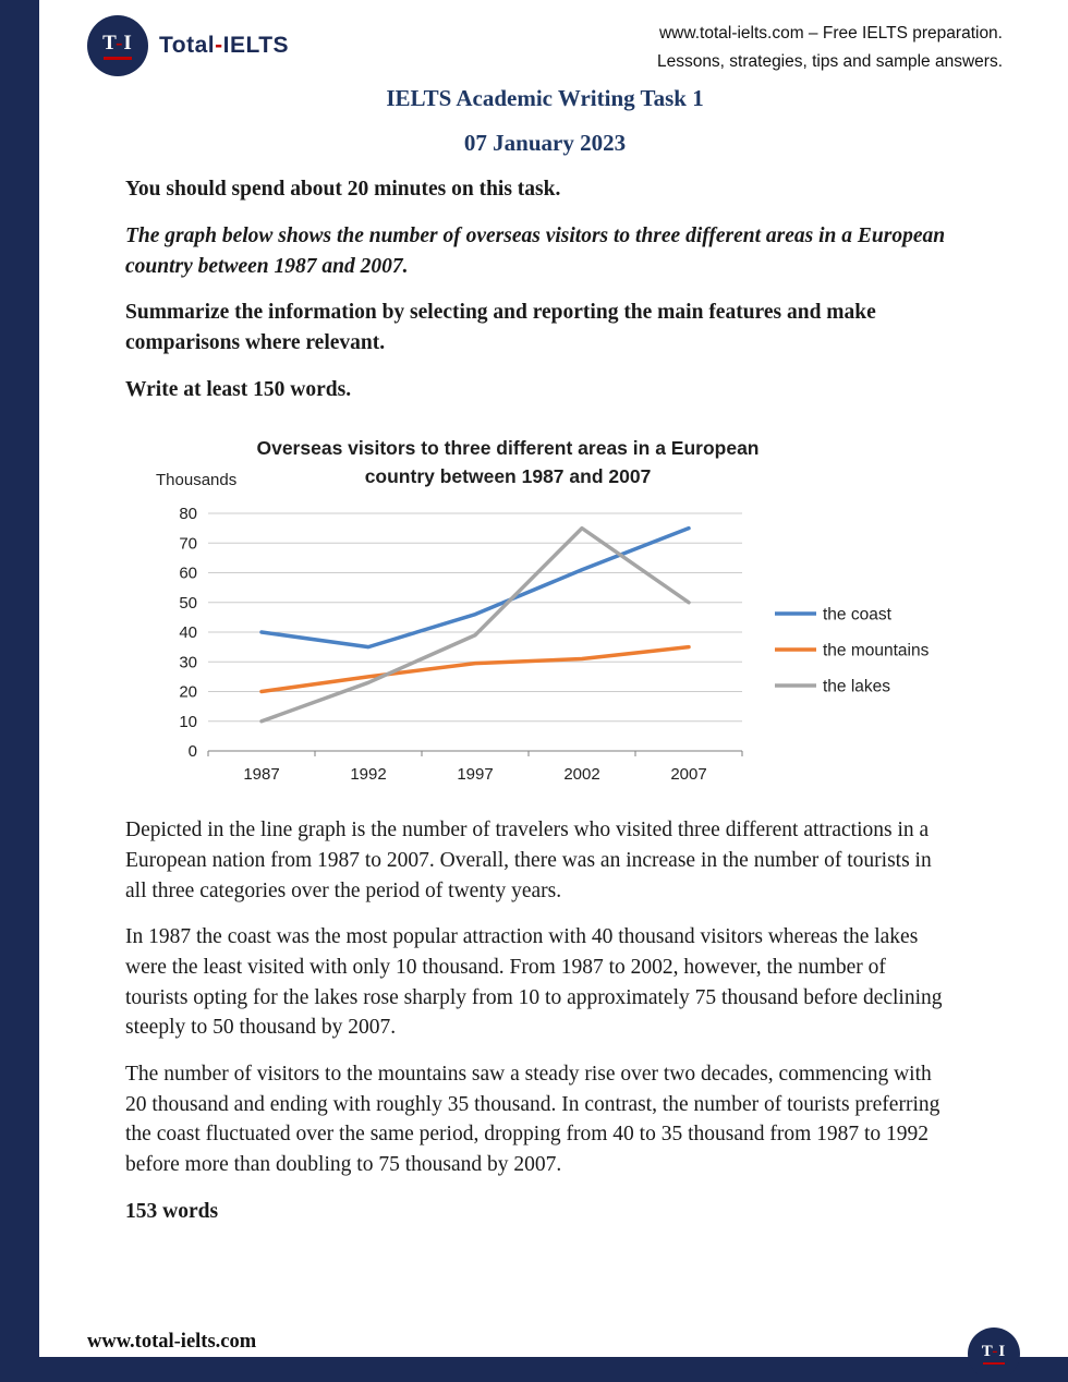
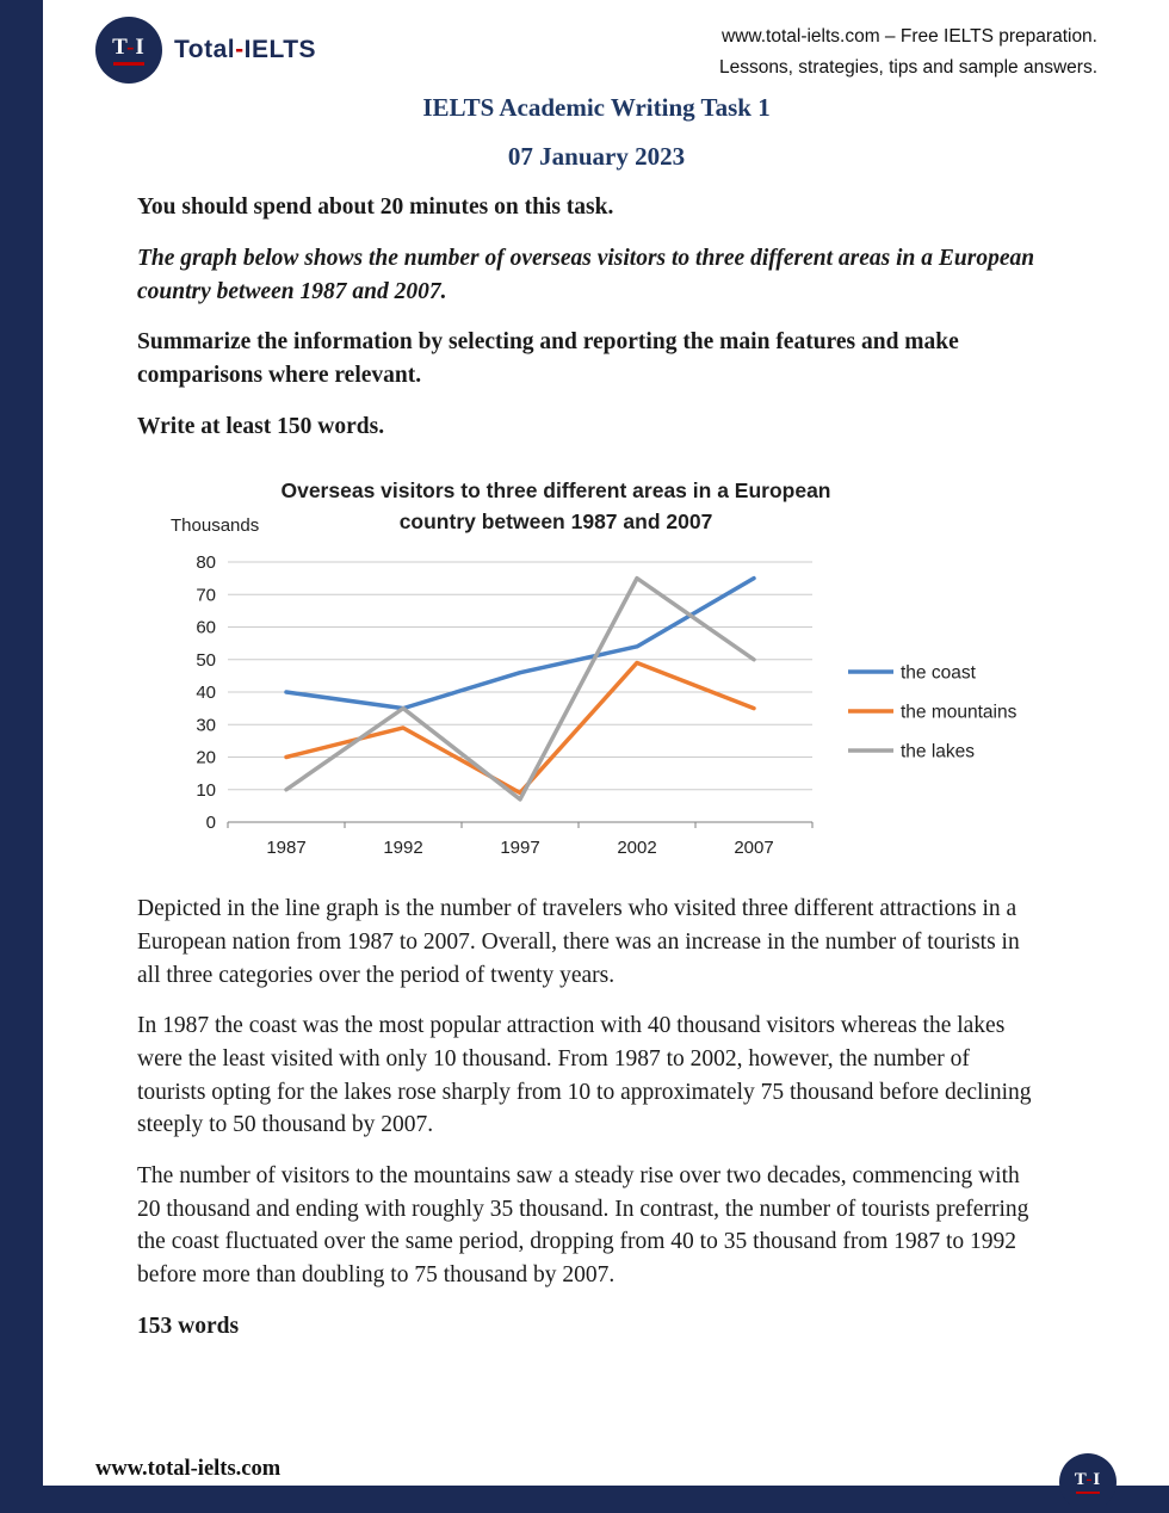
the mountains/1992: 25 -> 29
the lakes/1992: 23 -> 35
the mountains/1997: 30 -> 9
the lakes/1997: 39 -> 7
the coast/2002: 61 -> 54
the mountains/2002: 31 -> 49
